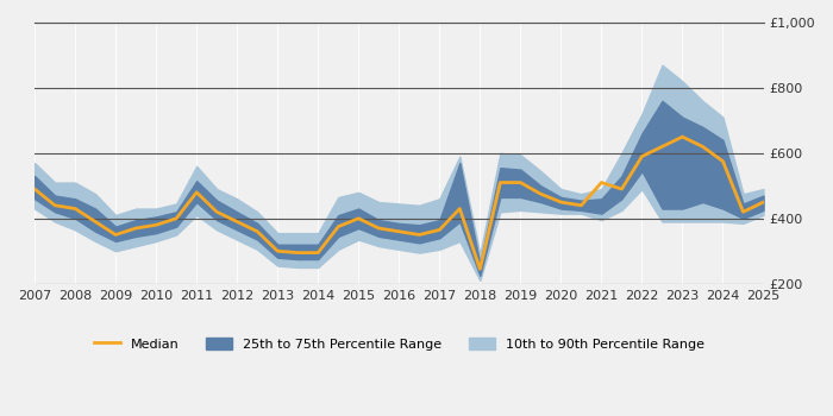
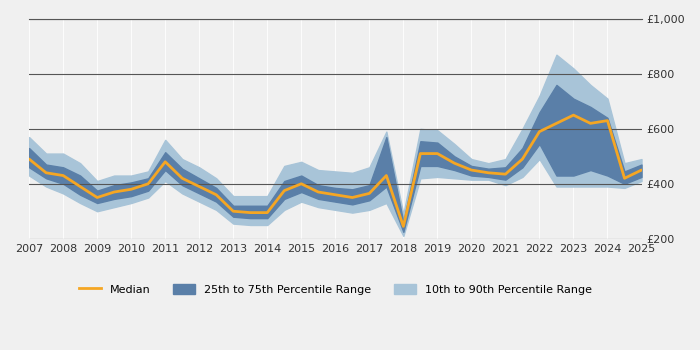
Median/2021: £510 -> £435
Median/2024: £575 -> £630
